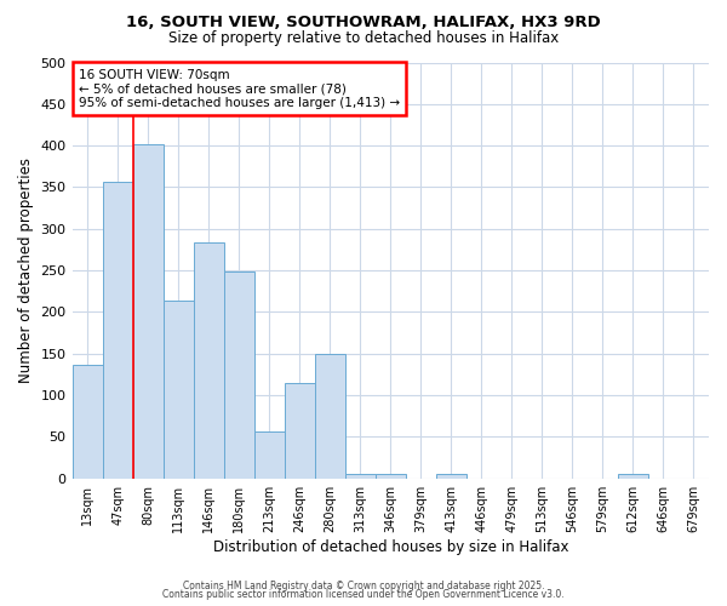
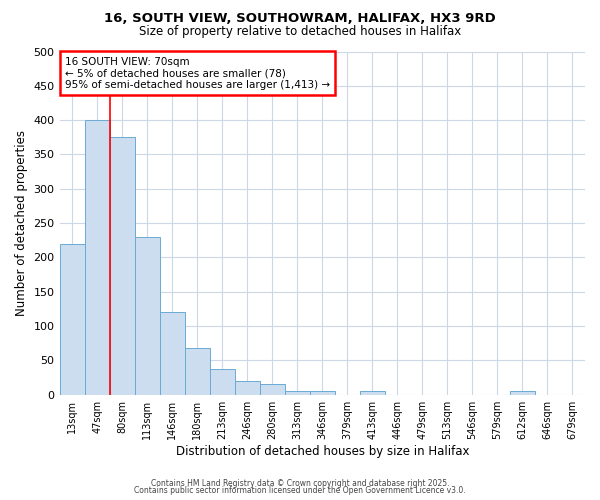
13sqm: 136 -> 220
47sqm: 356 -> 400
80sqm: 402 -> 375
113sqm: 214 -> 230
146sqm: 284 -> 120
180sqm: 248 -> 68
213sqm: 56 -> 38
246sqm: 114 -> 20
280sqm: 150 -> 15
